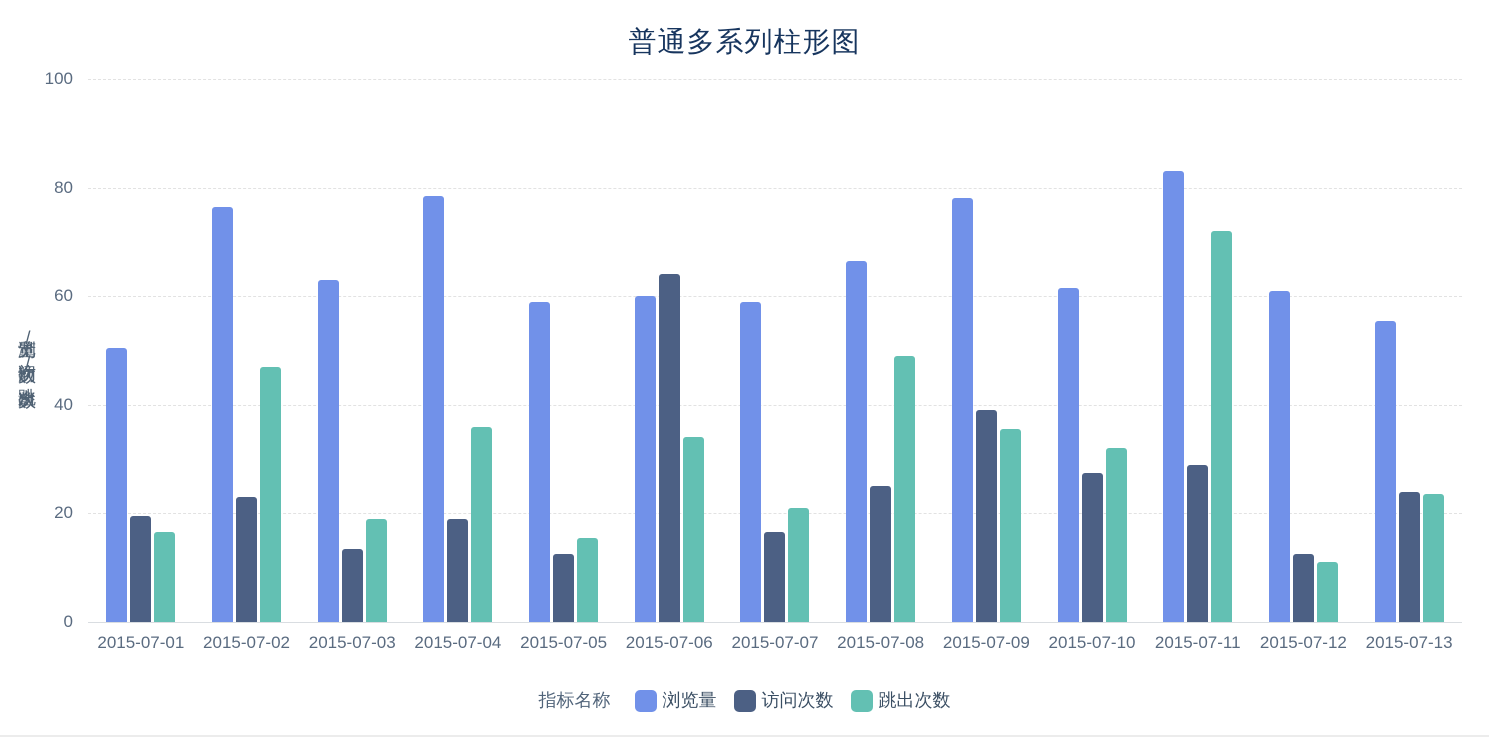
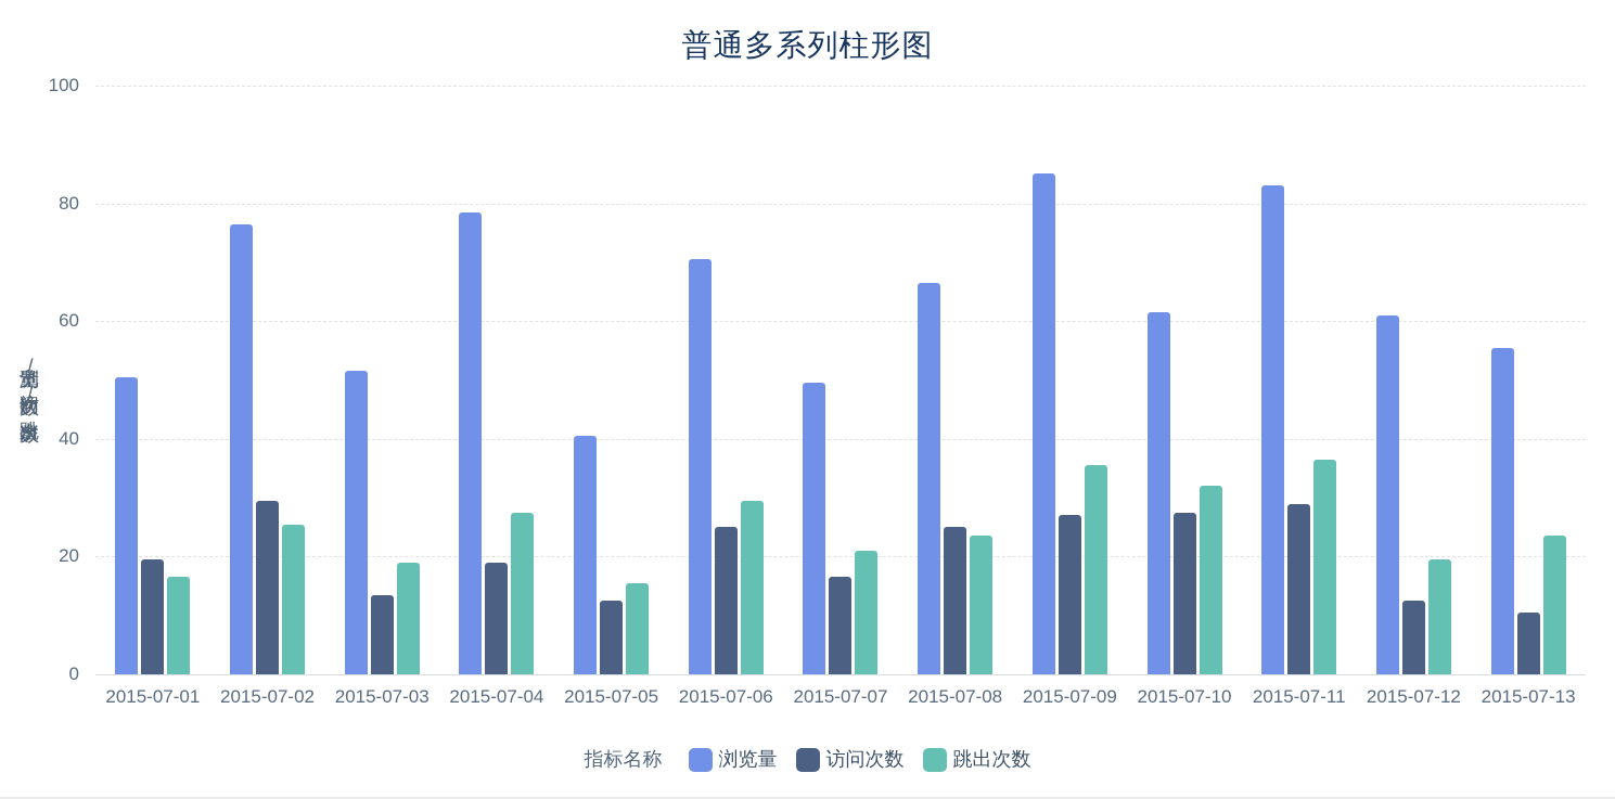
访问次数/2015-07-02: 23 -> 30
跳出次数/2015-07-02: 47 -> 26
浏览量/2015-07-03: 63 -> 52
跳出次数/2015-07-04: 36 -> 28
浏览量/2015-07-05: 59 -> 40
浏览量/2015-07-06: 60 -> 70
访问次数/2015-07-06: 64 -> 25
跳出次数/2015-07-06: 34 -> 30
浏览量/2015-07-07: 59 -> 50
跳出次数/2015-07-08: 49 -> 24
浏览量/2015-07-09: 78 -> 85
访问次数/2015-07-09: 39 -> 27
跳出次数/2015-07-11: 72 -> 36
跳出次数/2015-07-12: 11 -> 20
访问次数/2015-07-13: 24 -> 10
